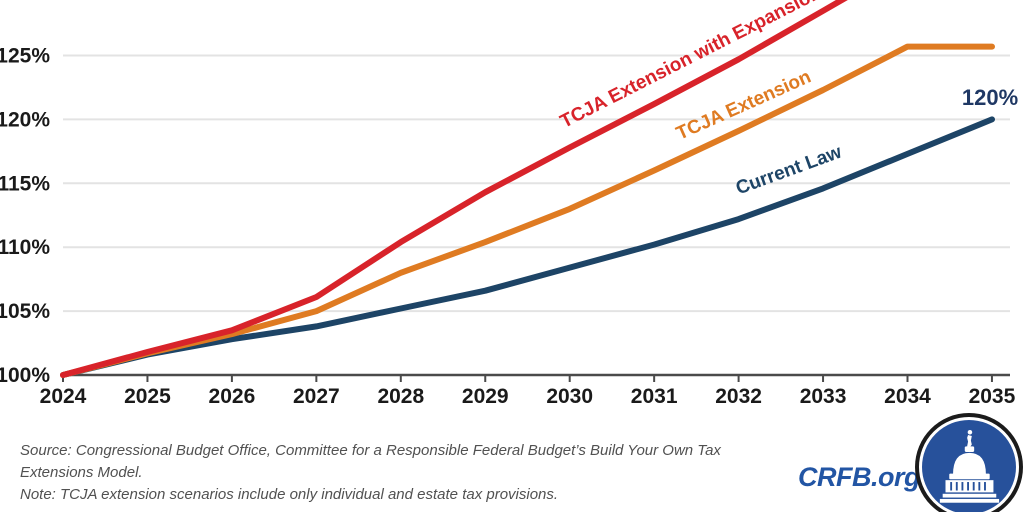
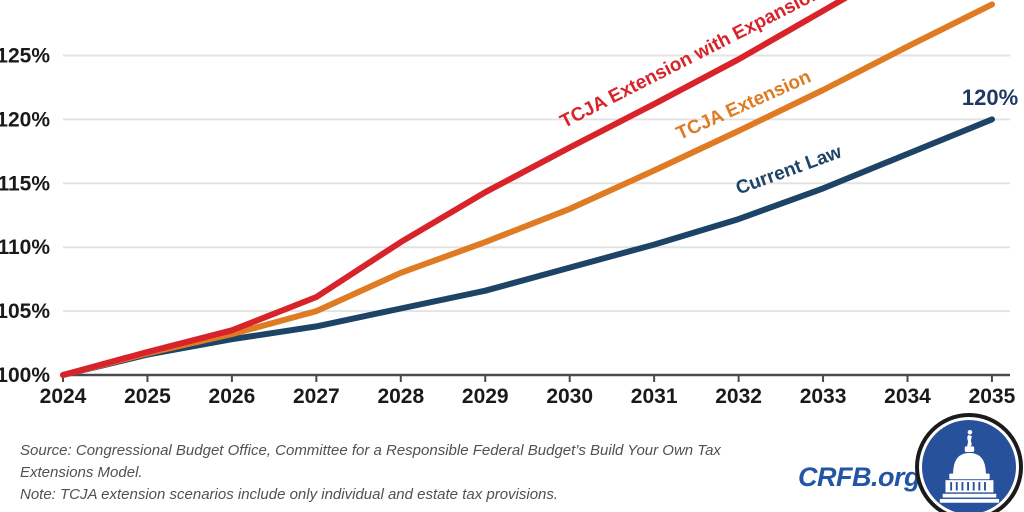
TCJA Extension/2035: 125.7% -> 129.0%
